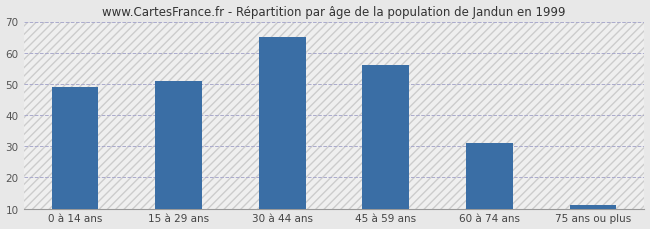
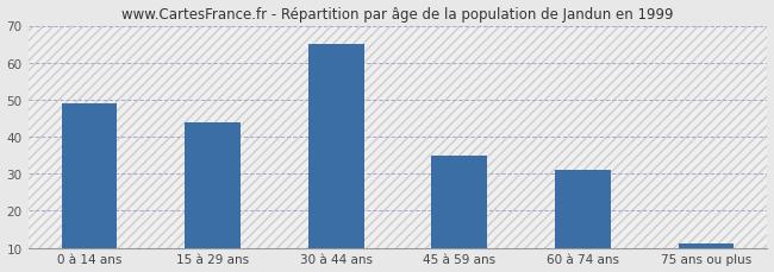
15 à 29 ans: 51 -> 44
45 à 59 ans: 56 -> 35
